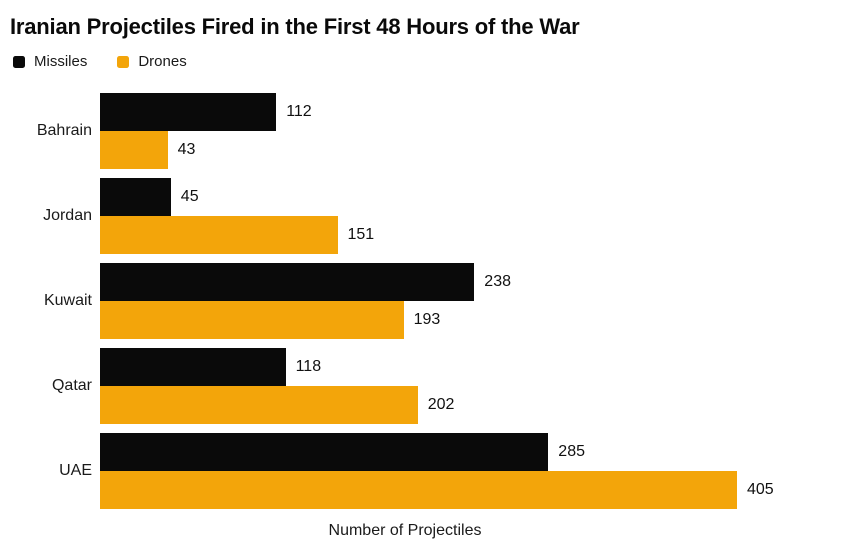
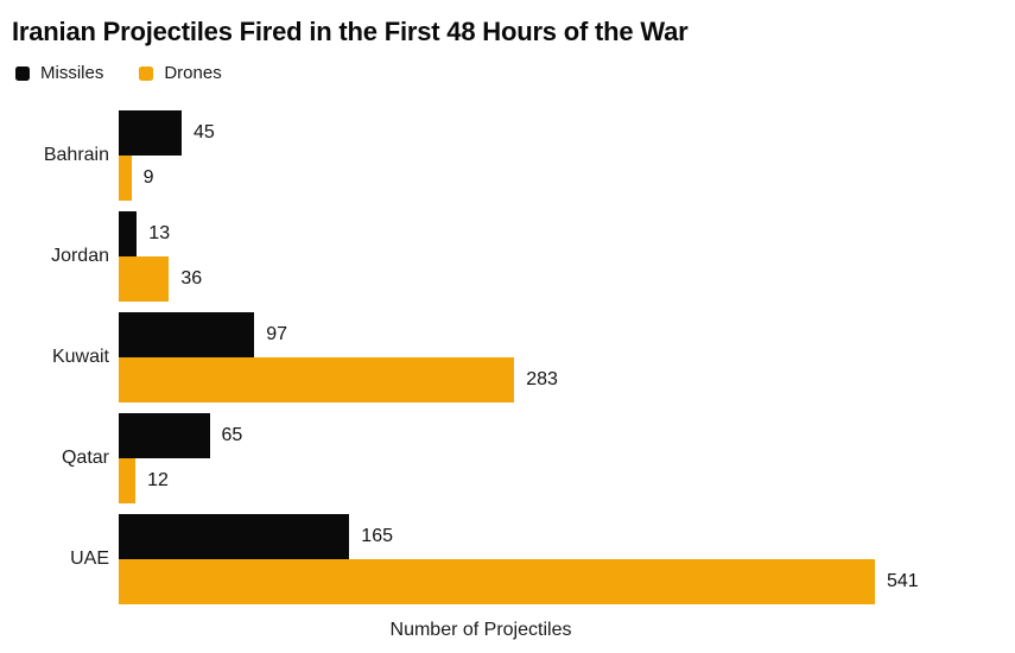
Missiles/Bahrain: 112 -> 45
Drones/Bahrain: 43 -> 9
Missiles/Jordan: 45 -> 13
Drones/Jordan: 151 -> 36
Missiles/Kuwait: 238 -> 97
Drones/Kuwait: 193 -> 283
Missiles/Qatar: 118 -> 65
Drones/Qatar: 202 -> 12
Missiles/UAE: 285 -> 165
Drones/UAE: 405 -> 541
